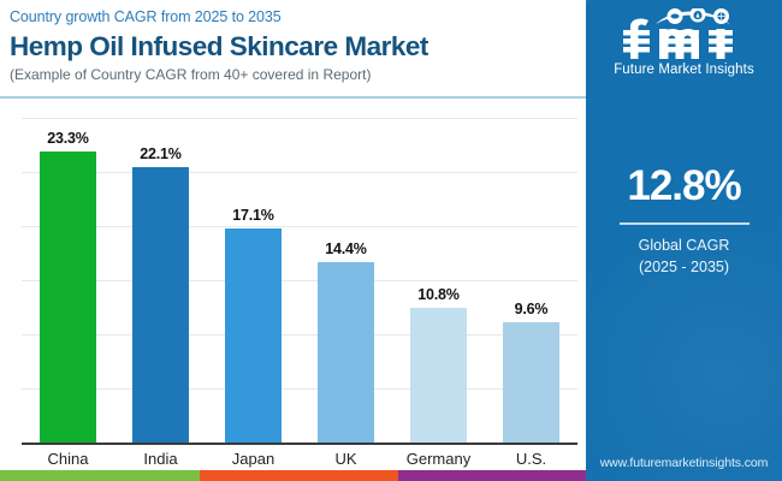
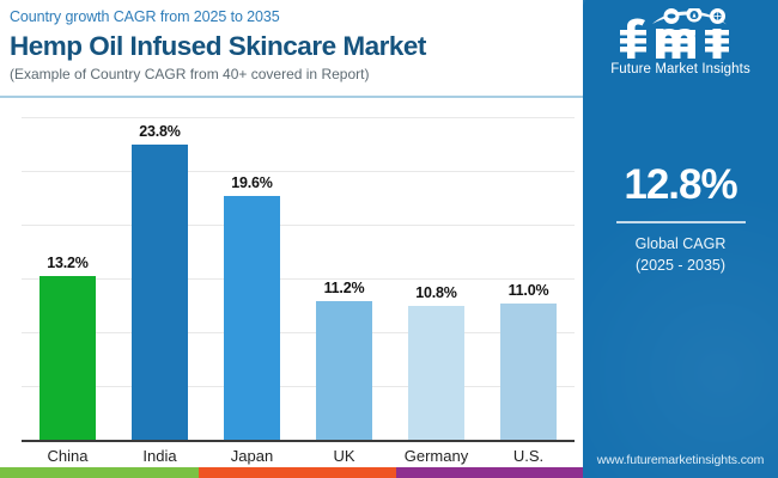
China: 23.3% -> 13.2%
India: 22.1% -> 23.8%
Japan: 17.1% -> 19.6%
UK: 14.4% -> 11.2%
U.S.: 9.6% -> 11.0%
